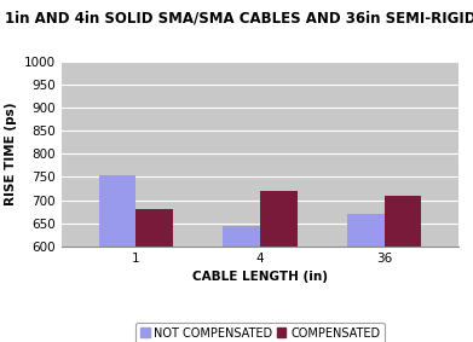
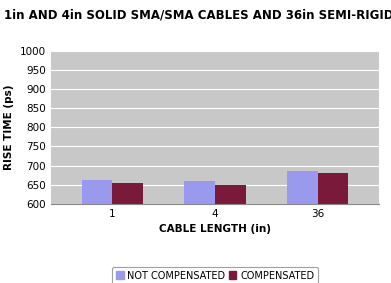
NOT COMPENSATED/1: 755 -> 663
COMPENSATED/1: 680 -> 655
NOT COMPENSATED/4: 645 -> 660
COMPENSATED/4: 720 -> 648
NOT COMPENSATED/36: 670 -> 687
COMPENSATED/36: 710 -> 680
